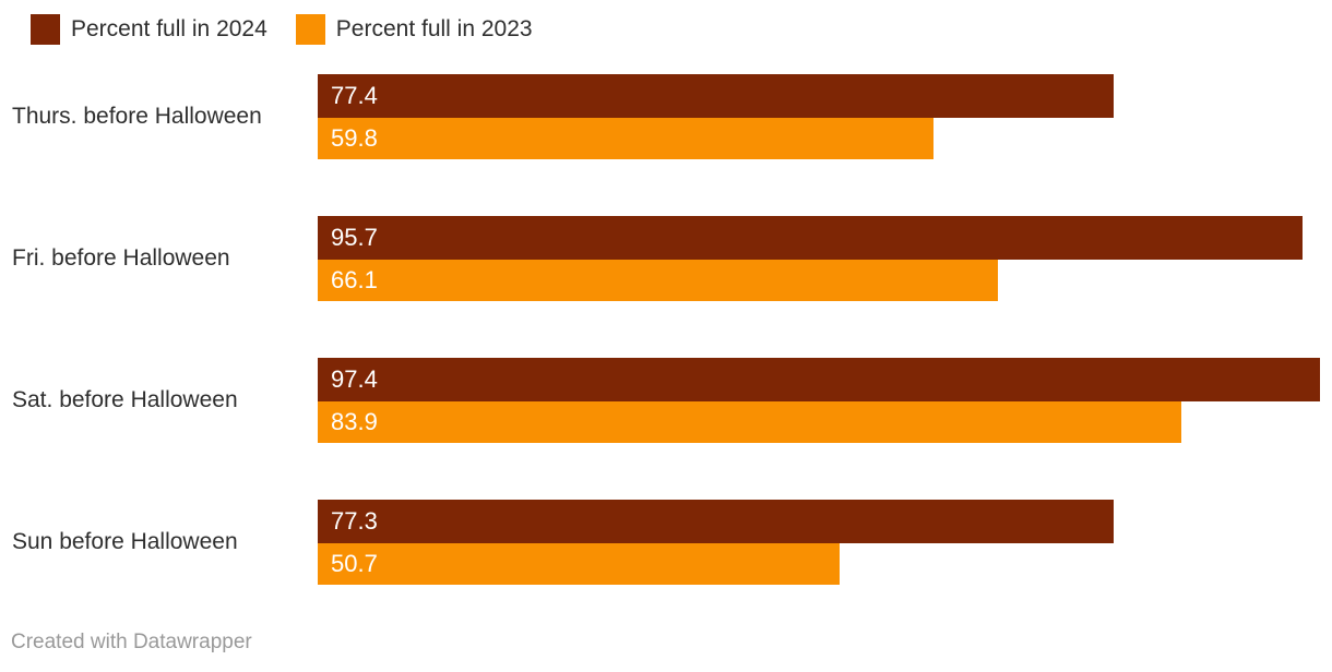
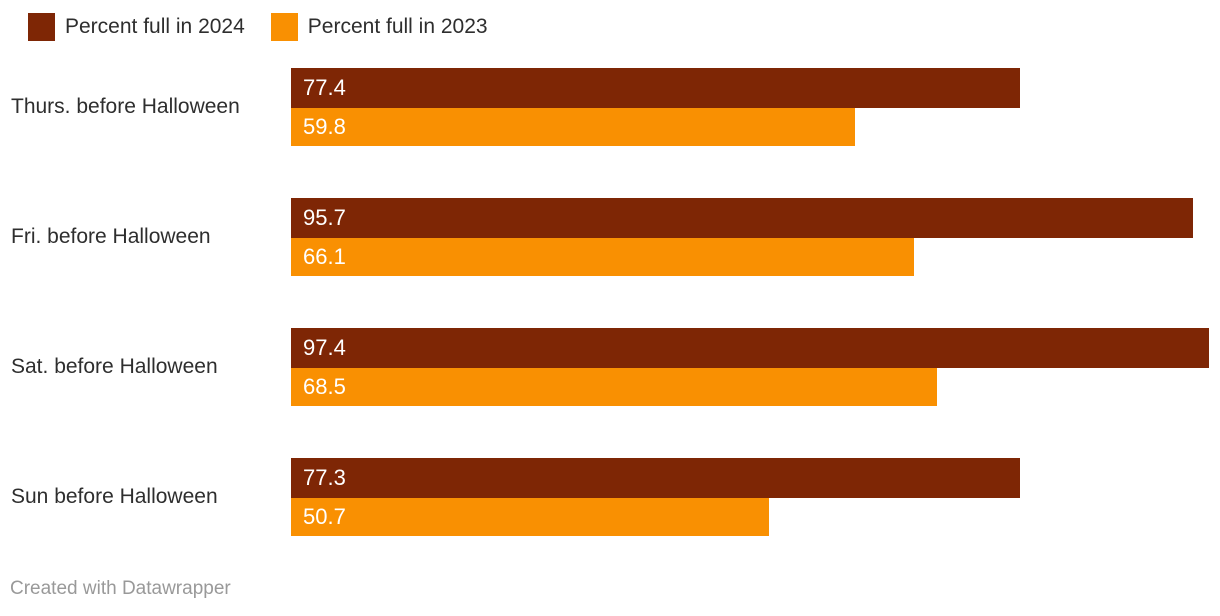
Percent full in 2023/Sat. before Halloween: 83.9 -> 68.5
